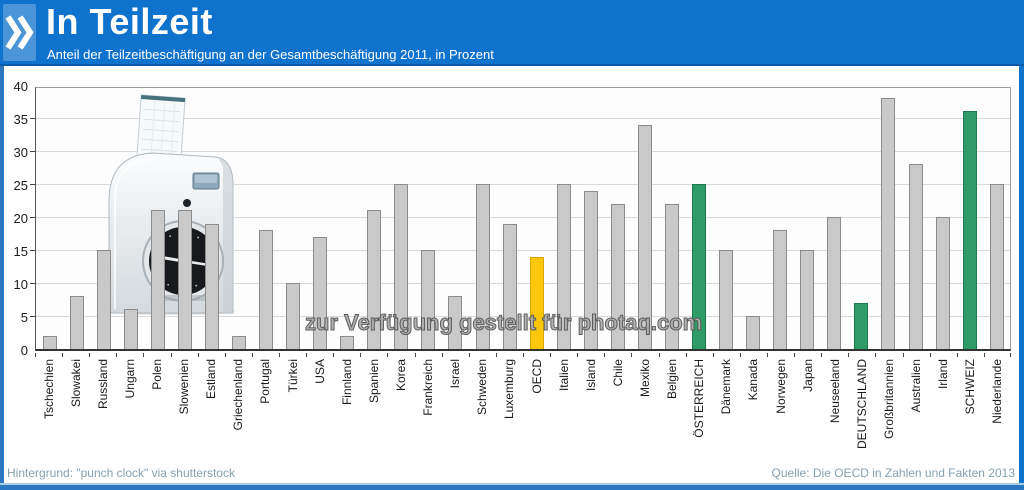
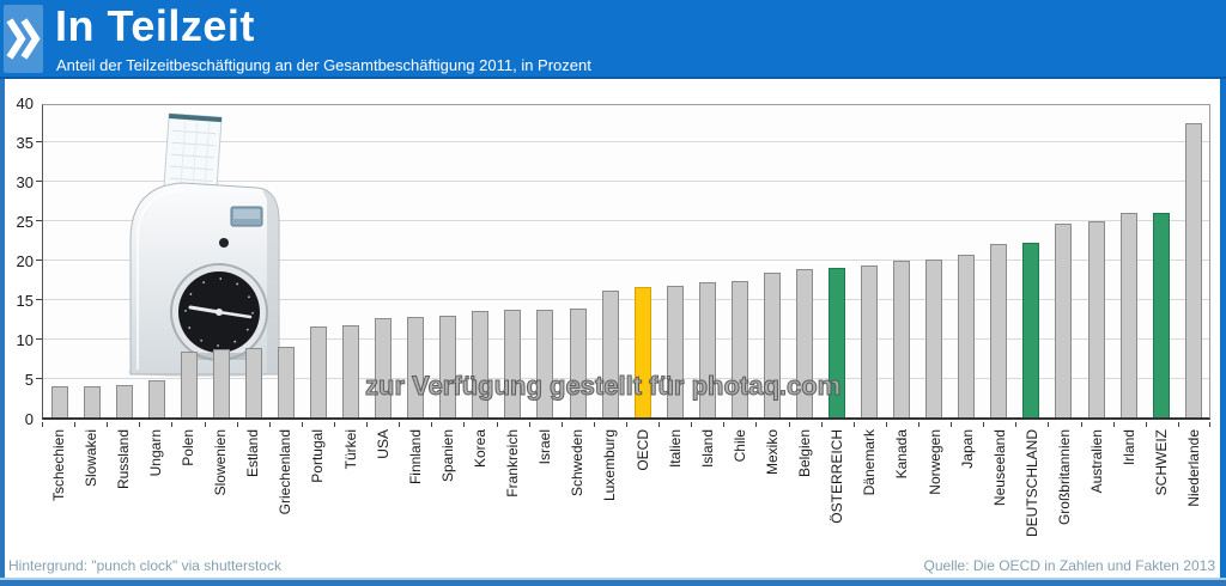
Tschechien: 2 -> 4
Slowakei: 8 -> 4
Russland: 15 -> 4
Ungarn: 6 -> 5
Polen: 21 -> 8
Slowenien: 21 -> 9
Estland: 19 -> 9
Griechenland: 2 -> 9
Portugal: 18 -> 12
Türkei: 10 -> 12
USA: 17 -> 13
Finnland: 2 -> 13
Spanien: 21 -> 13
Korea: 25 -> 14
Frankreich: 15 -> 14
Israel: 8 -> 14
Schweden: 25 -> 14
Luxemburg: 19 -> 16
OECD: 14 -> 16
Italien: 25 -> 17
Island: 24 -> 17
Chile: 22 -> 17
Mexiko: 34 -> 18
Belgien: 22 -> 19
ÖSTERREICH: 25 -> 19
Dänemark: 15 -> 19
Kanada: 5 -> 20
Norwegen: 18 -> 20
Japan: 15 -> 21
Neuseeland: 20 -> 22
DEUTSCHLAND: 7 -> 22
Großbritannien: 38 -> 25
Australien: 28 -> 25
Irland: 20 -> 26
SCHWEIZ: 36 -> 26
Niederlande: 25 -> 37
